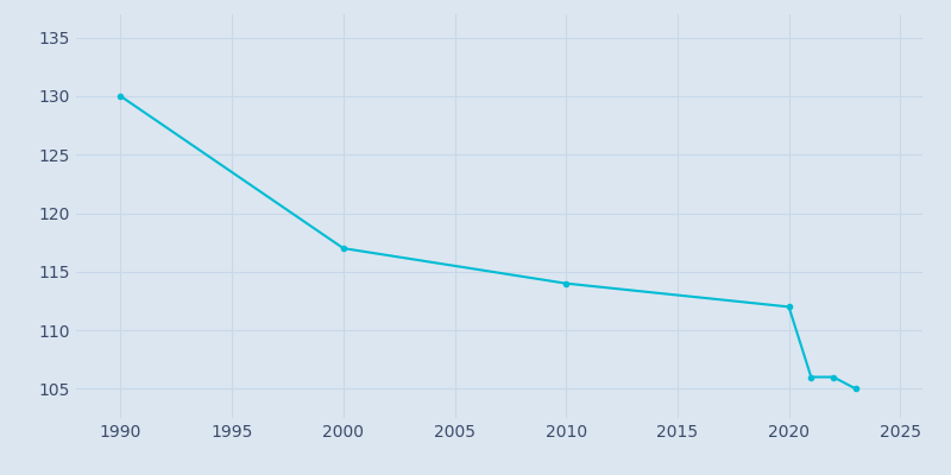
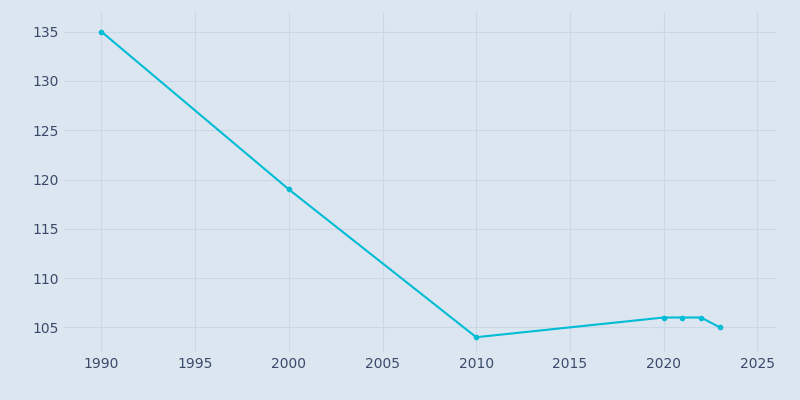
1990: 130 -> 135
2000: 117 -> 119
2010: 114 -> 104
2020: 112 -> 106
